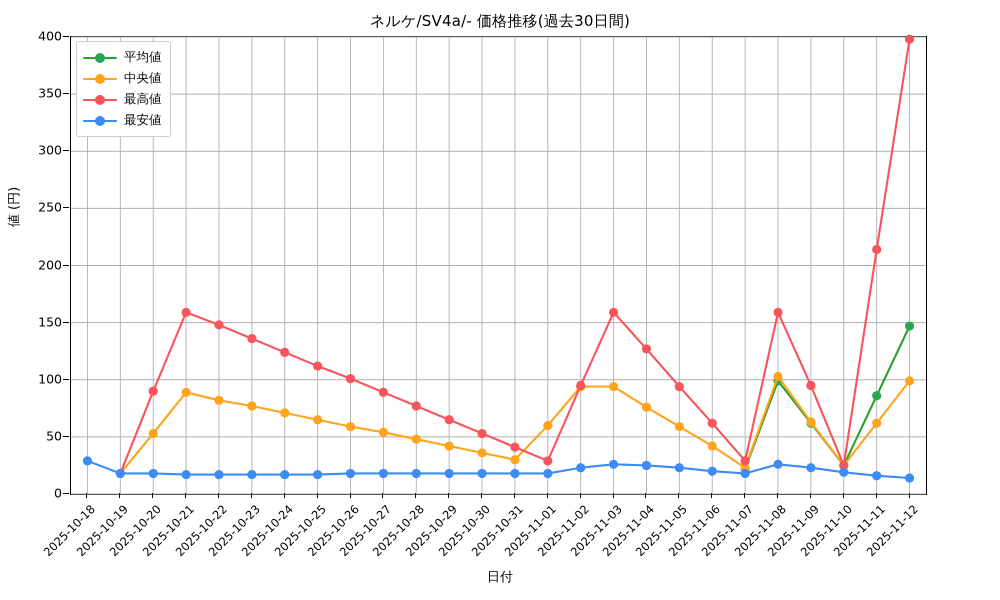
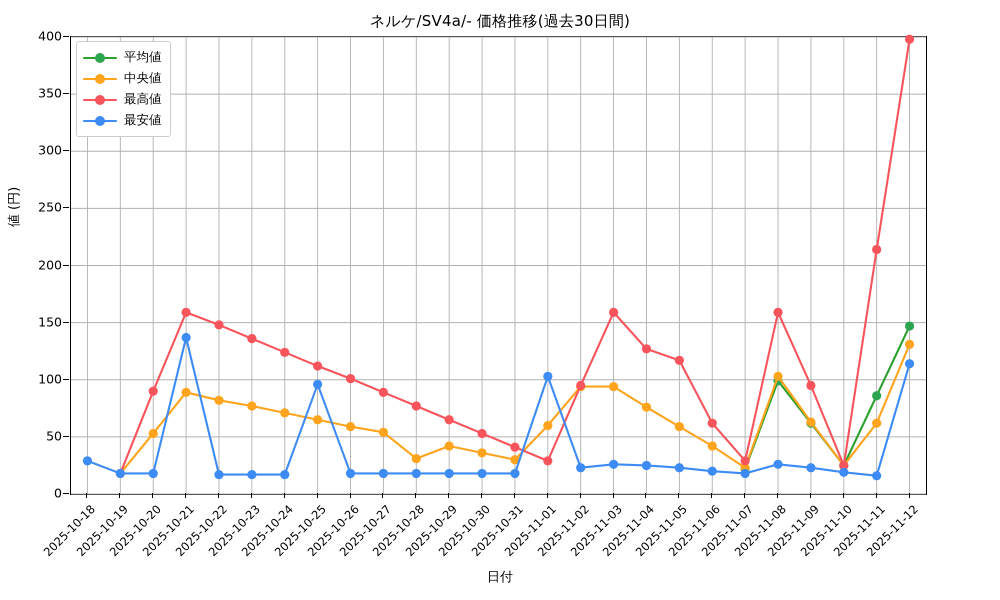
最安値/2025-10-21: 17 -> 137
最安値/2025-10-25: 17 -> 96
中央値/2025-10-28: 48 -> 31
最安値/2025-11-01: 18 -> 103
最高値/2025-11-05: 94 -> 117
中央値/2025-11-12: 99 -> 131
最安値/2025-11-12: 14 -> 114
